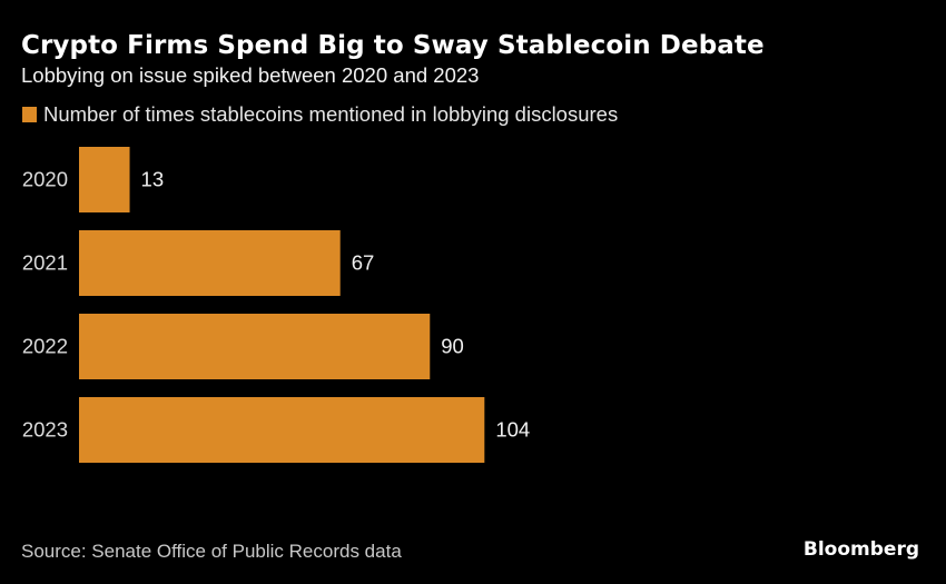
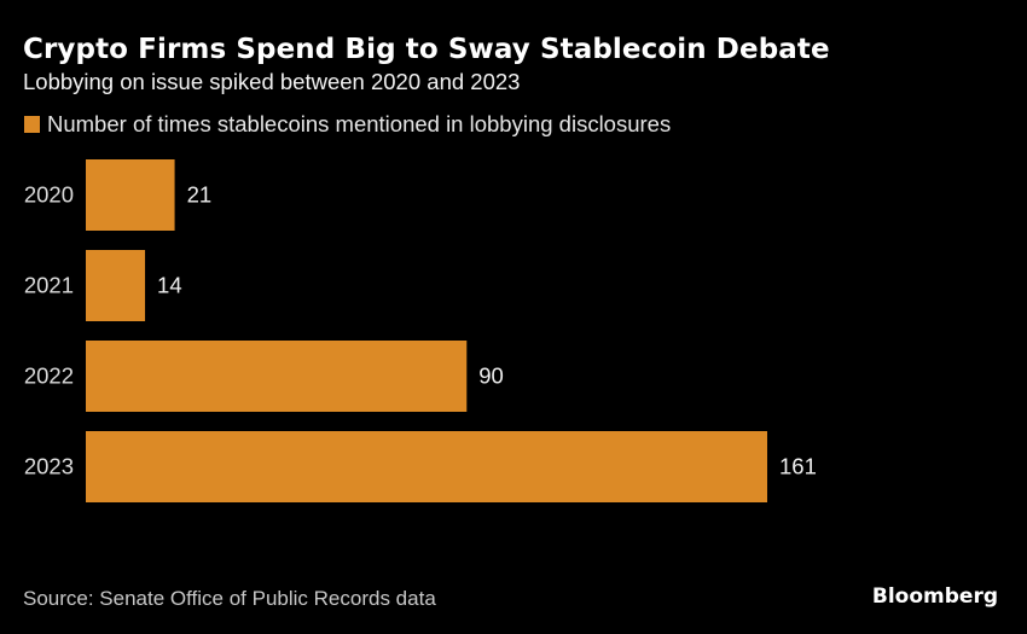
2020: 13 -> 21
2021: 67 -> 14
2023: 104 -> 161
